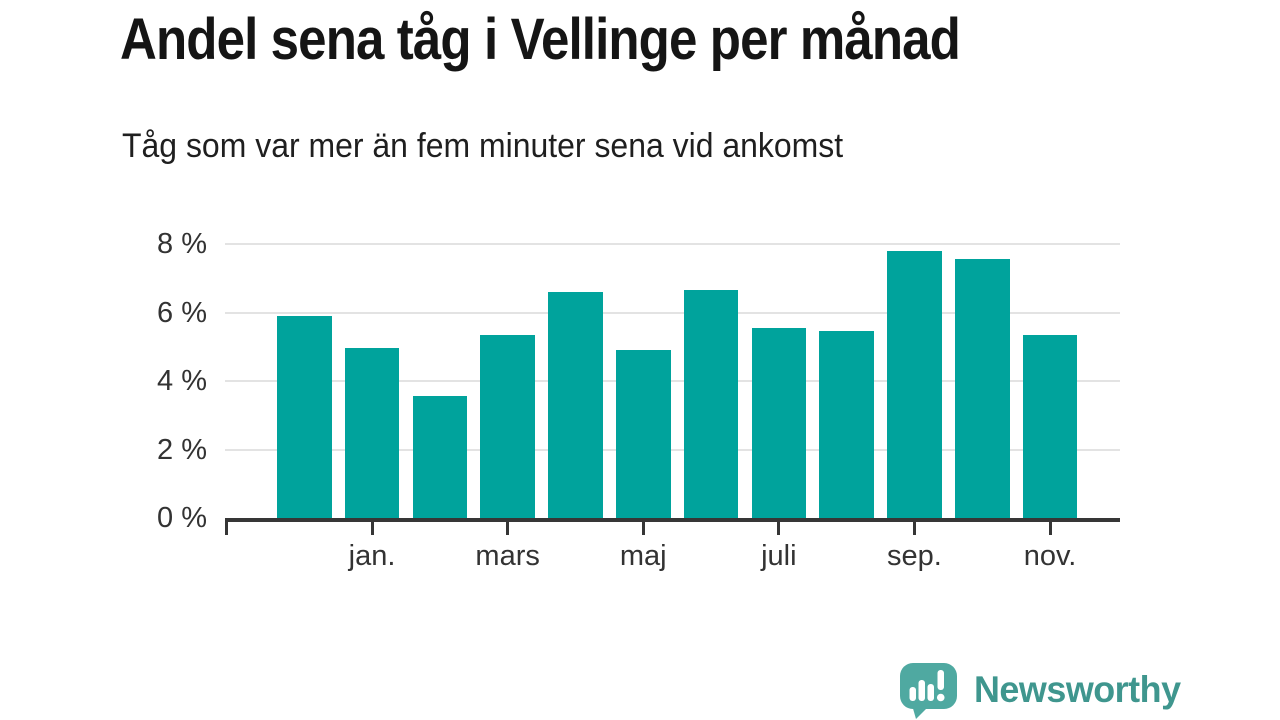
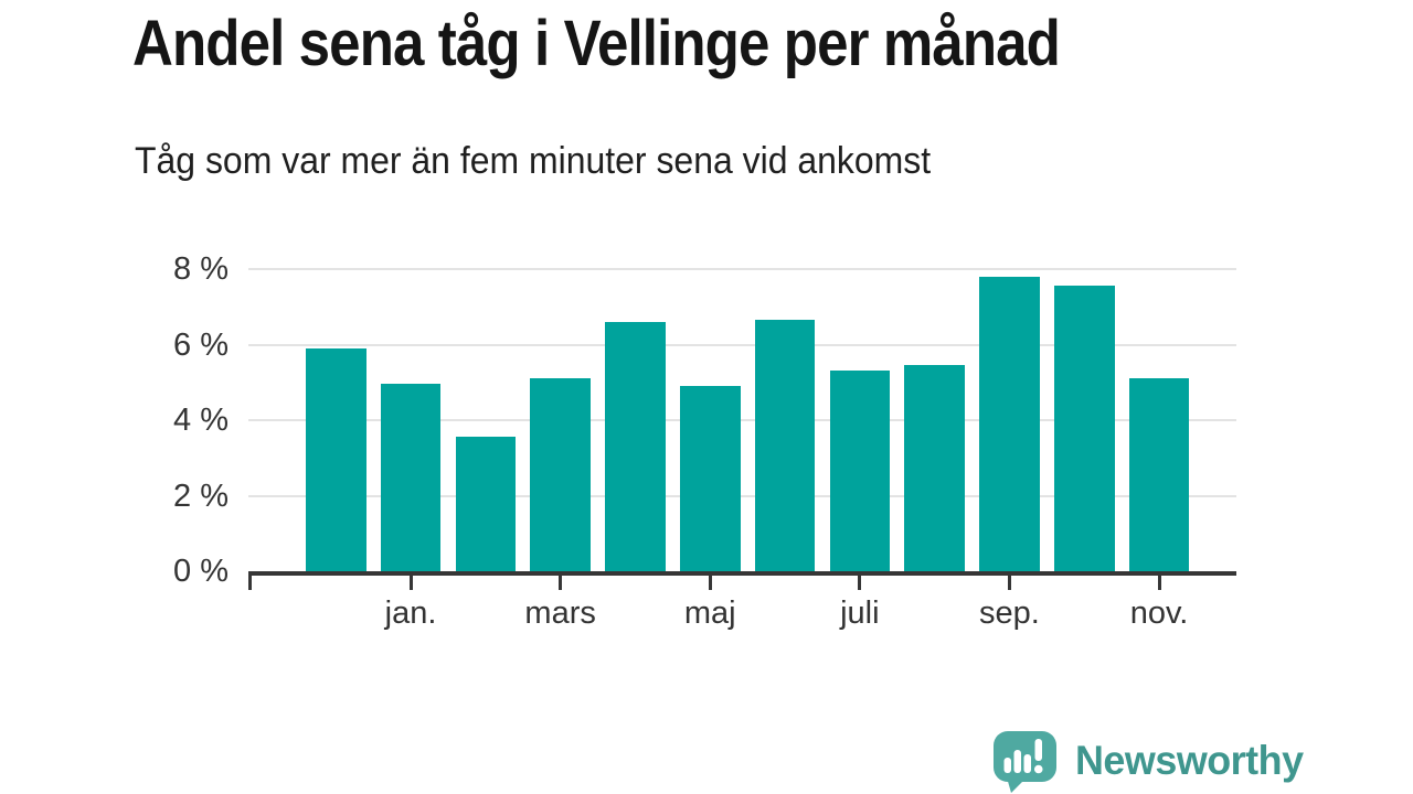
mars: 5.3% -> 5.1%
juli: 5.5% -> 5.3%
nov.: 5.3% -> 5.1%
